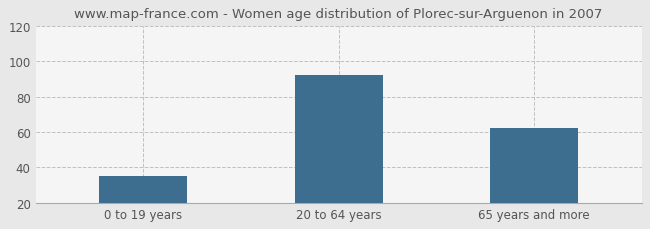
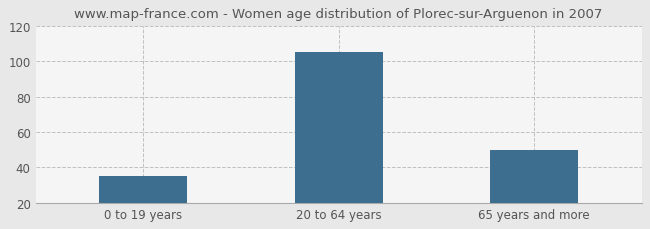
20 to 64 years: 92 -> 105
65 years and more: 62 -> 50
